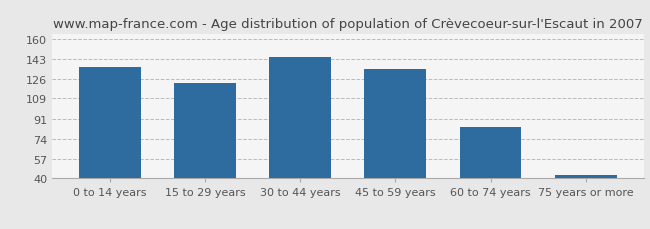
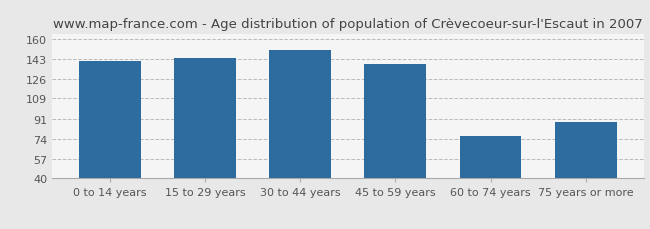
0 to 14 years: 136 -> 141
15 to 29 years: 122 -> 144
30 to 44 years: 145 -> 151
45 to 59 years: 134 -> 139
60 to 74 years: 84 -> 77
75 years or more: 43 -> 89
